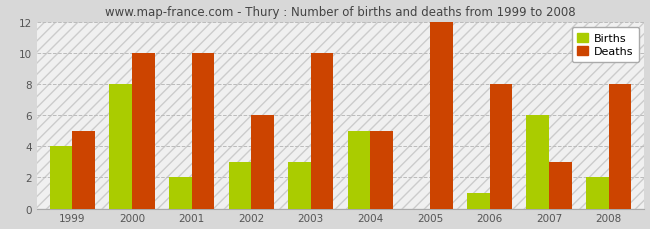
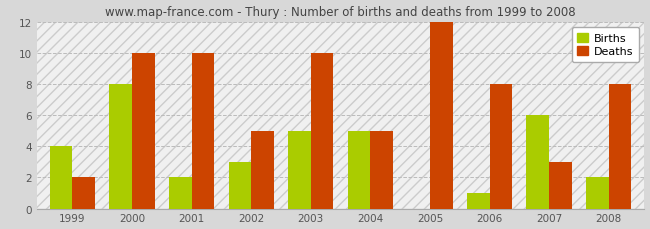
Deaths/1999: 5 -> 2
Deaths/2002: 6 -> 5
Births/2003: 3 -> 5
